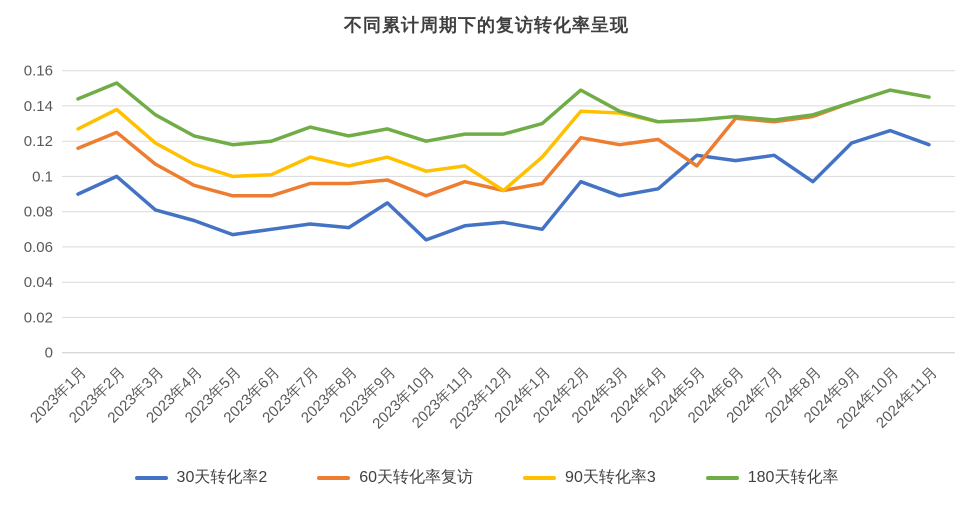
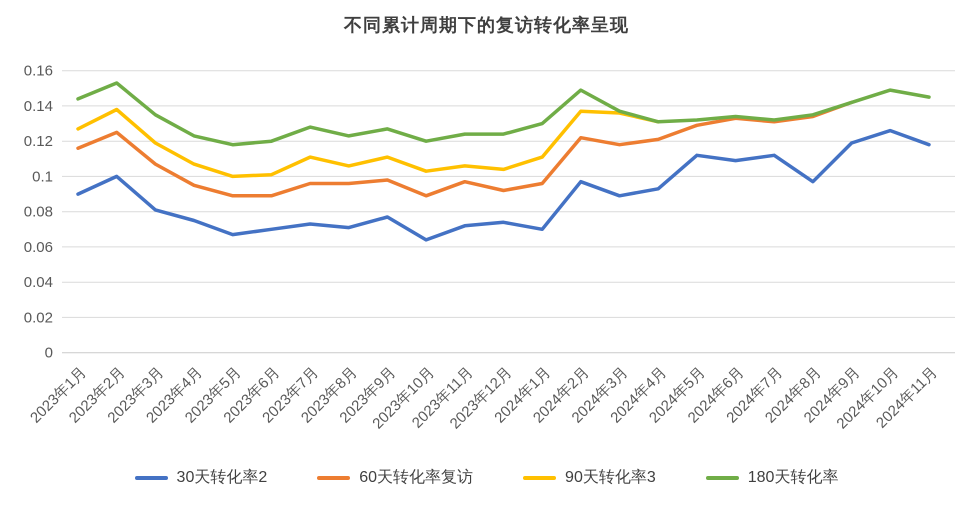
30天转化率2/2023年9月: 0.085 -> 0.077
90天转化率3/2023年12月: 0.092 -> 0.104
60天转化率复访/2024年5月: 0.106 -> 0.129
